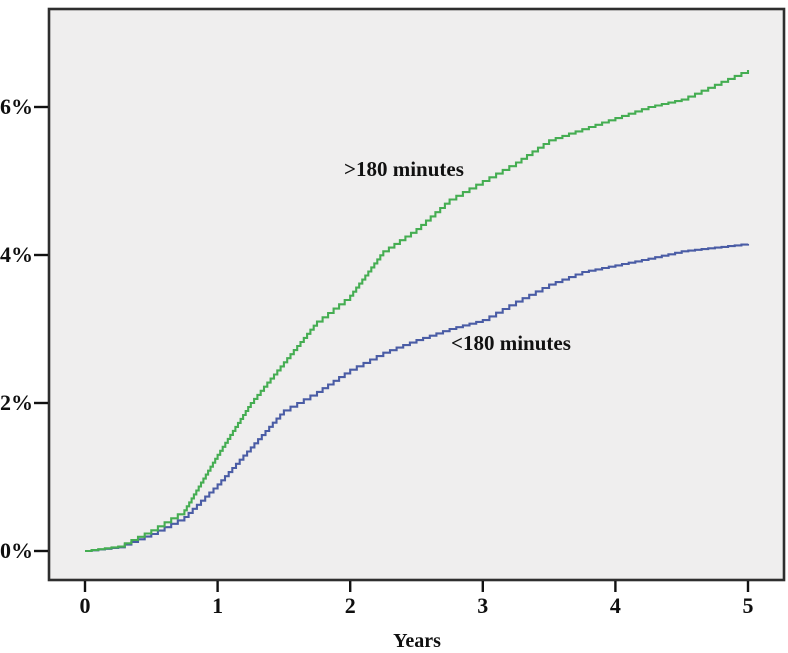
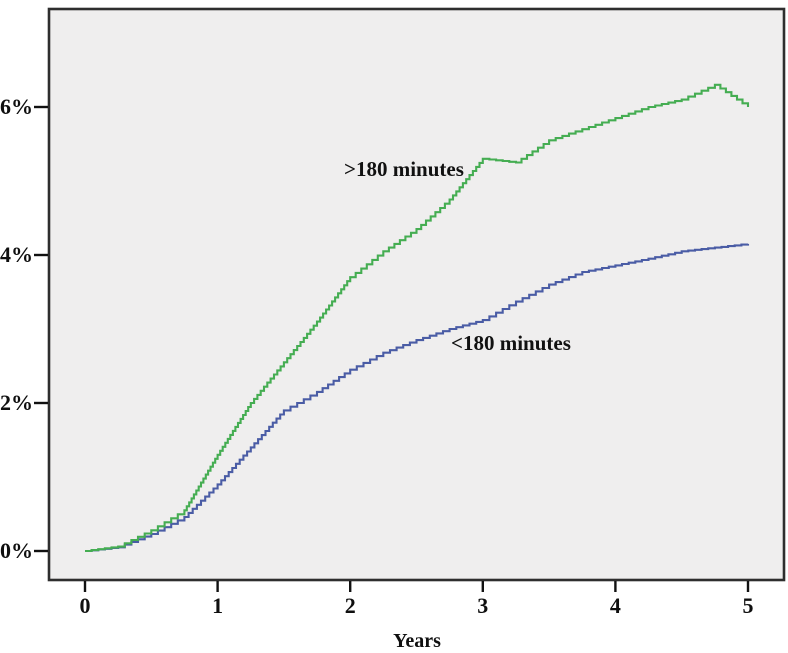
>180 minutes/2: 3.5% -> 3.7%
>180 minutes/3: 5.0% -> 5.3%
>180 minutes/5: 6.5% -> 6.0%
